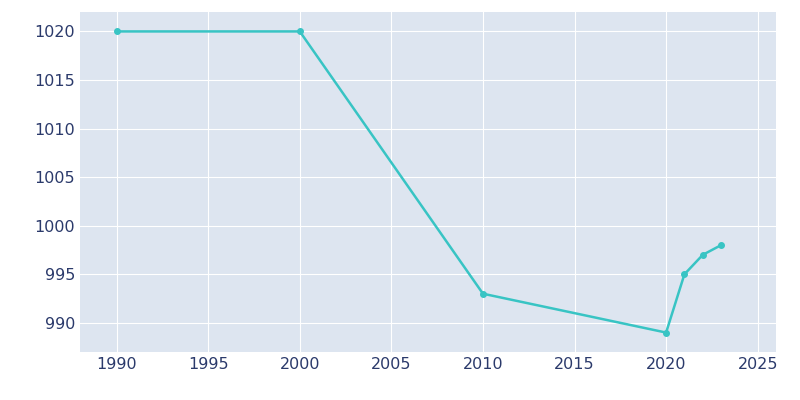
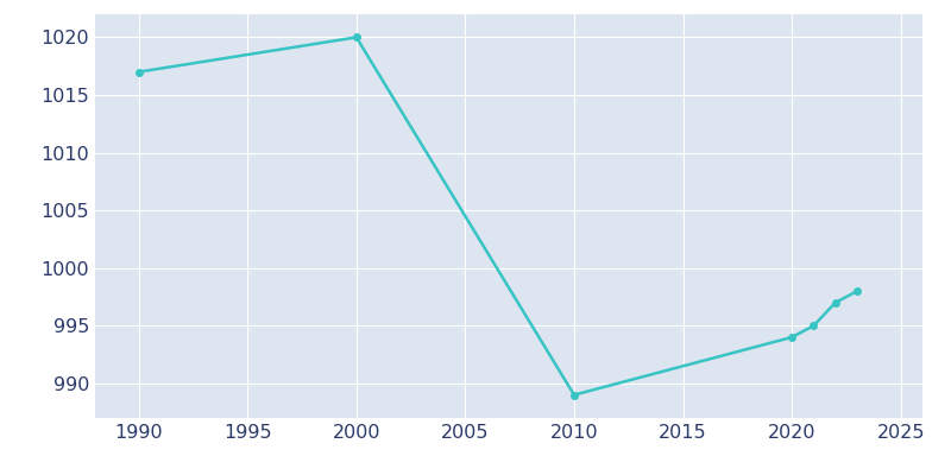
1990: 1020 -> 1017
2010: 993 -> 989
2020: 989 -> 994
